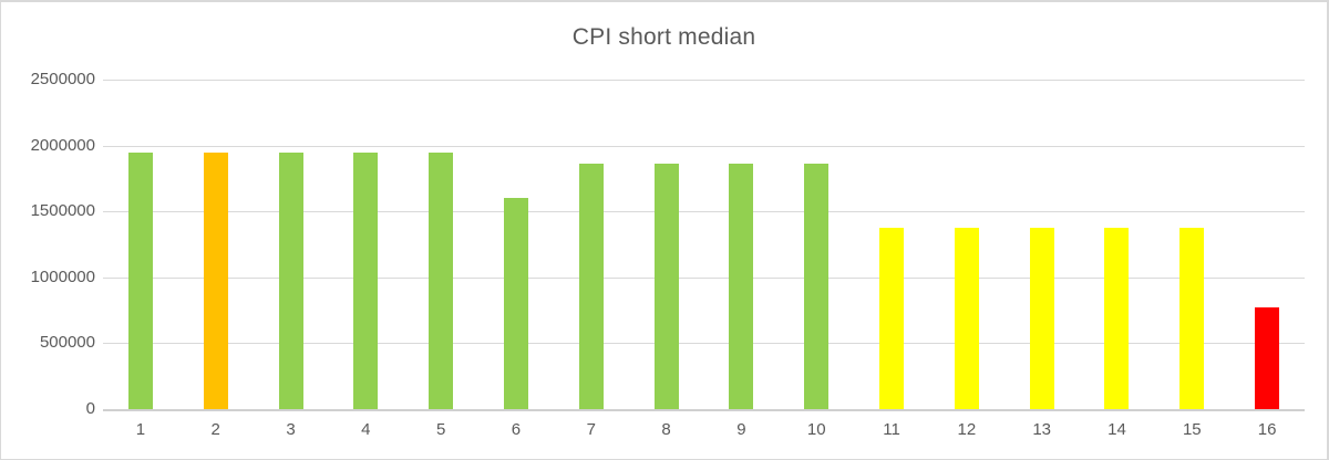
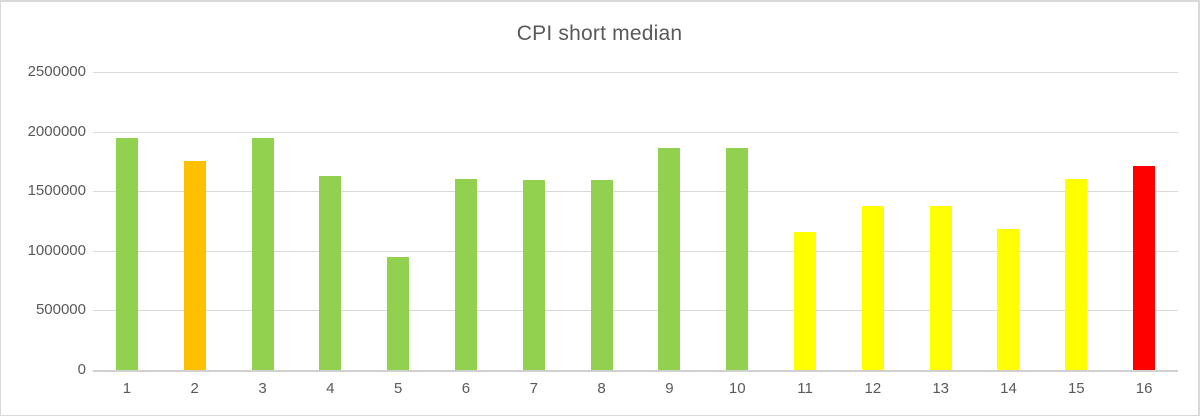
2: 1950000 -> 1750000
4: 1950000 -> 1630000
5: 1950000 -> 950000
7: 1860000 -> 1590000
8: 1860000 -> 1590000
11: 1380000 -> 1160000
14: 1380000 -> 1180000
15: 1380000 -> 1600000
16: 770000 -> 1710000
